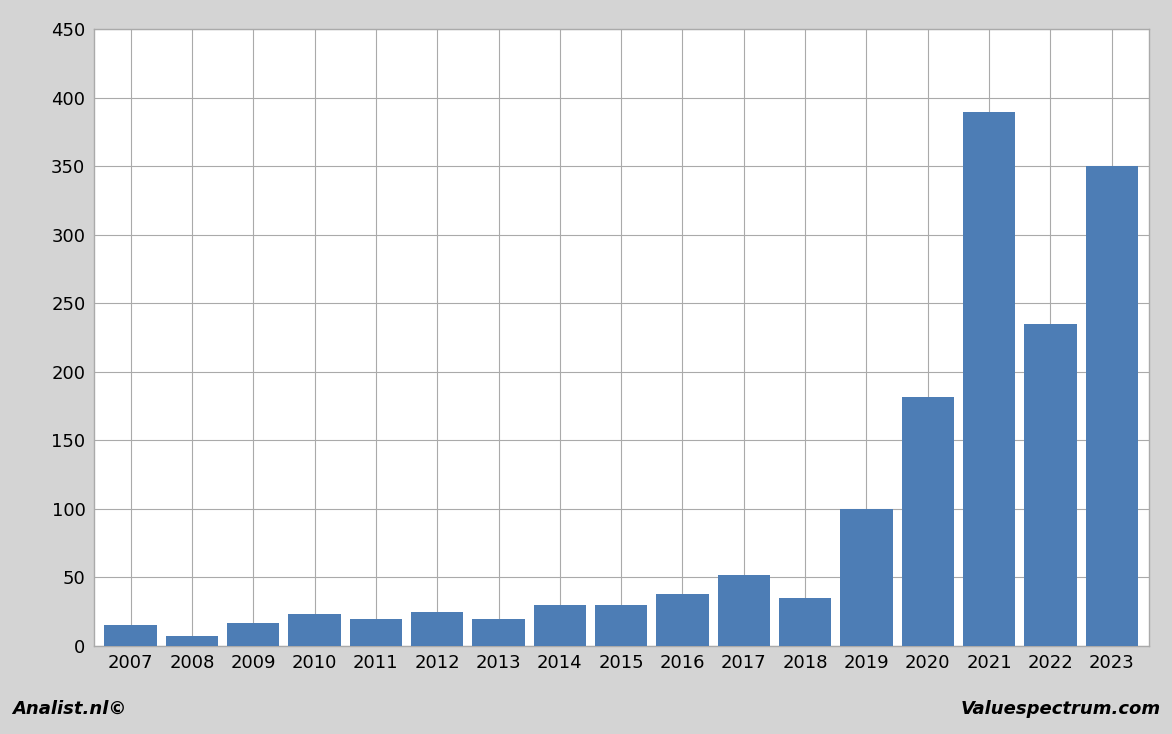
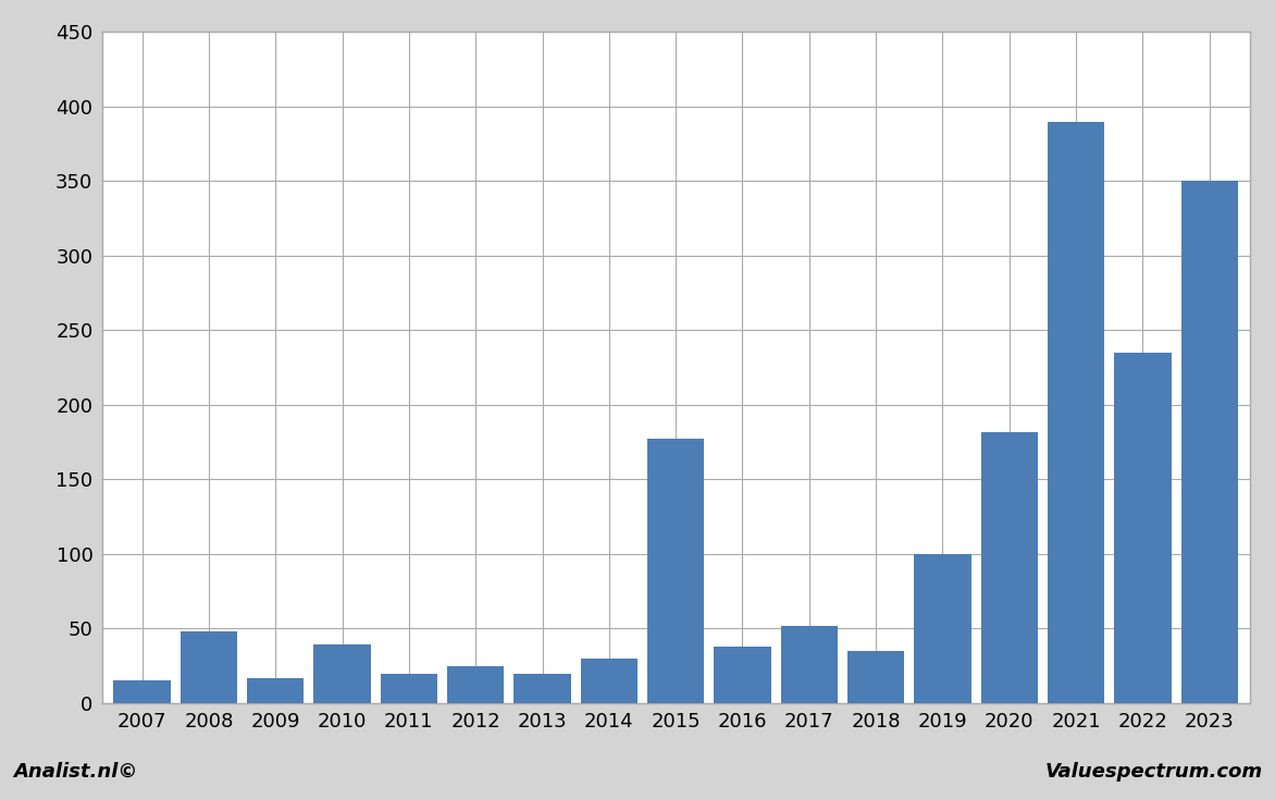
2008: 7 -> 48
2010: 23 -> 39
2015: 30 -> 177
